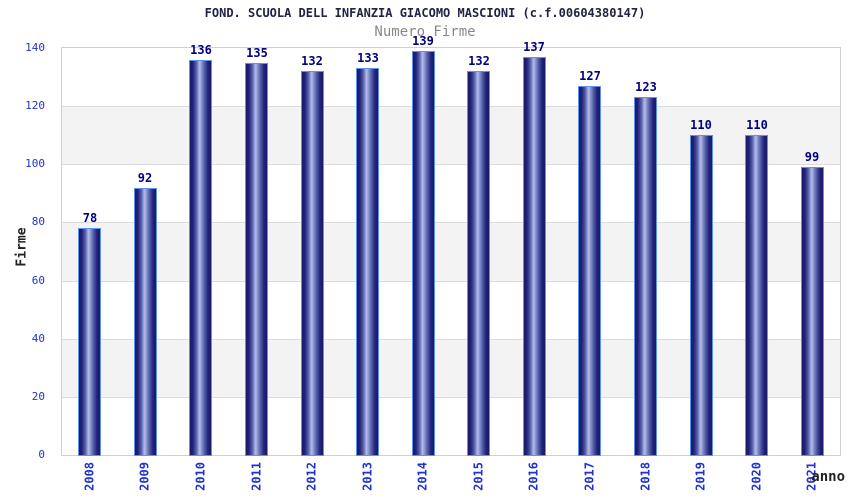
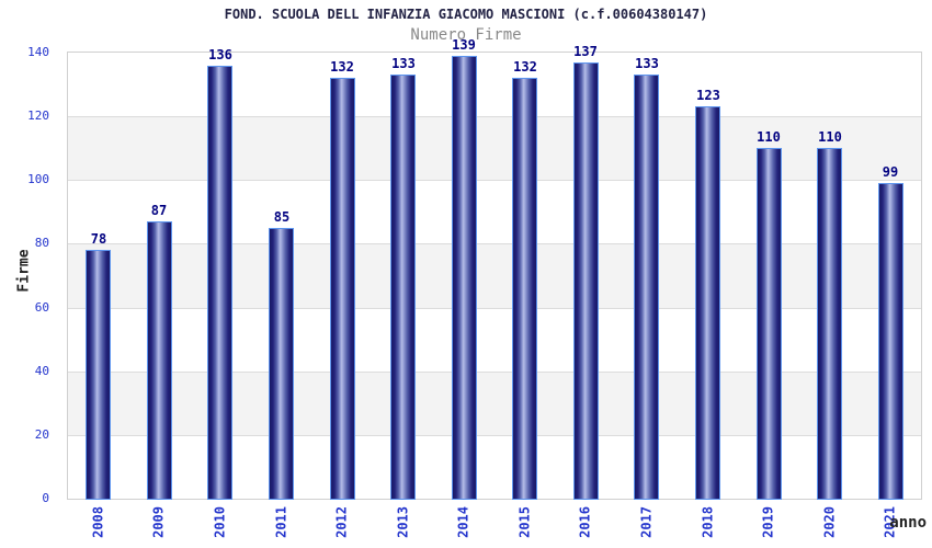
2009: 92 -> 87
2011: 135 -> 85
2017: 127 -> 133
